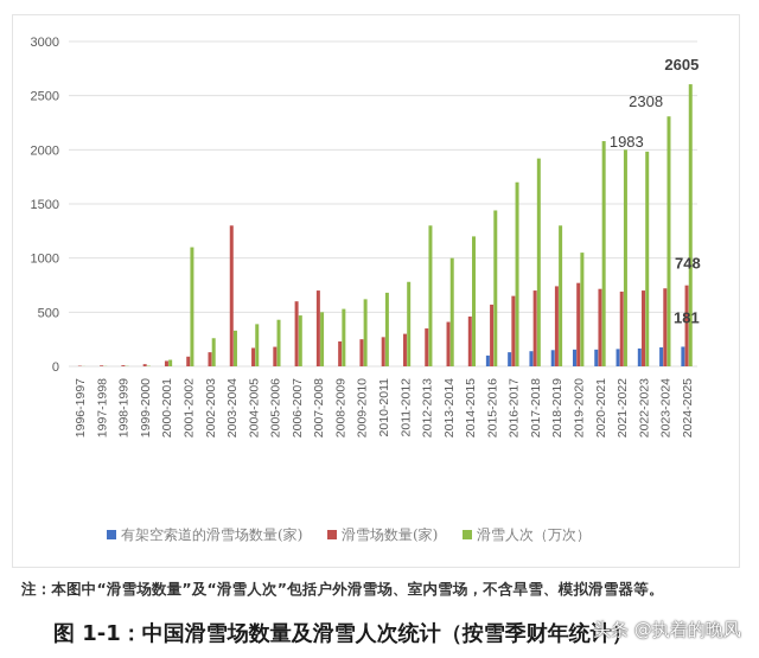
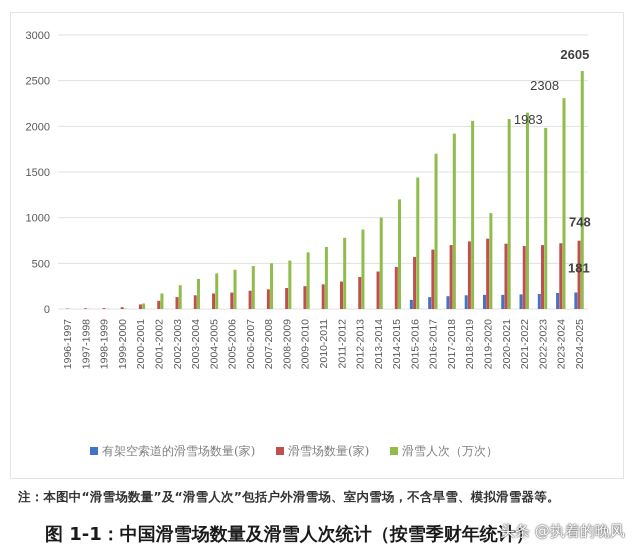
滑雪人次（万次）/2001-2002: 1100 -> 200
滑雪场数量(家)/2003-2004: 1300 -> 200
滑雪场数量(家)/2006-2007: 600 -> 200
滑雪场数量(家)/2007-2008: 700 -> 200
滑雪人次（万次）/2012-2013: 1300 -> 900
滑雪人次（万次）/2018-2019: 1300 -> 2100
滑雪人次（万次）/2021-2022: 2000 -> 2200
